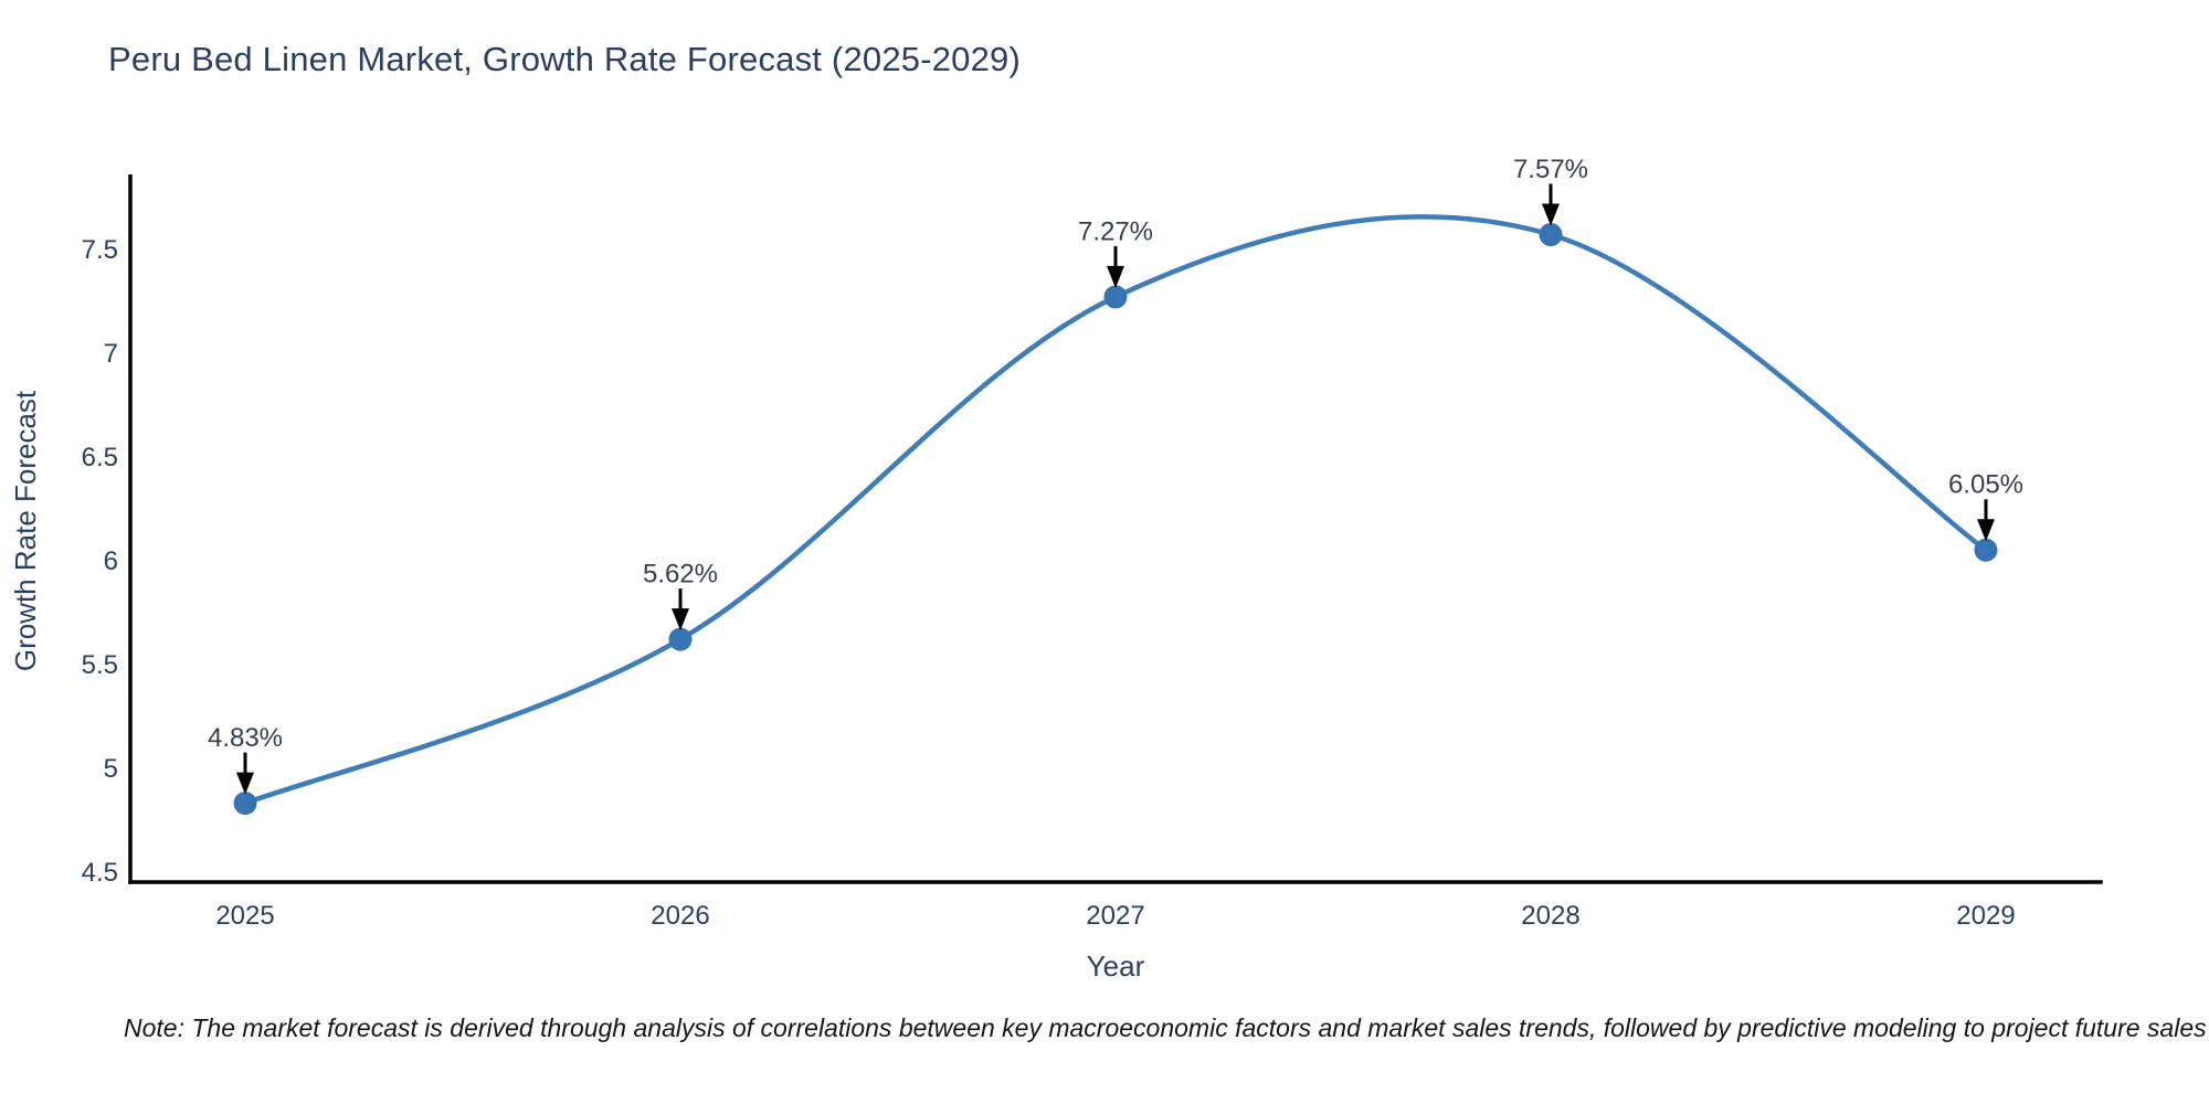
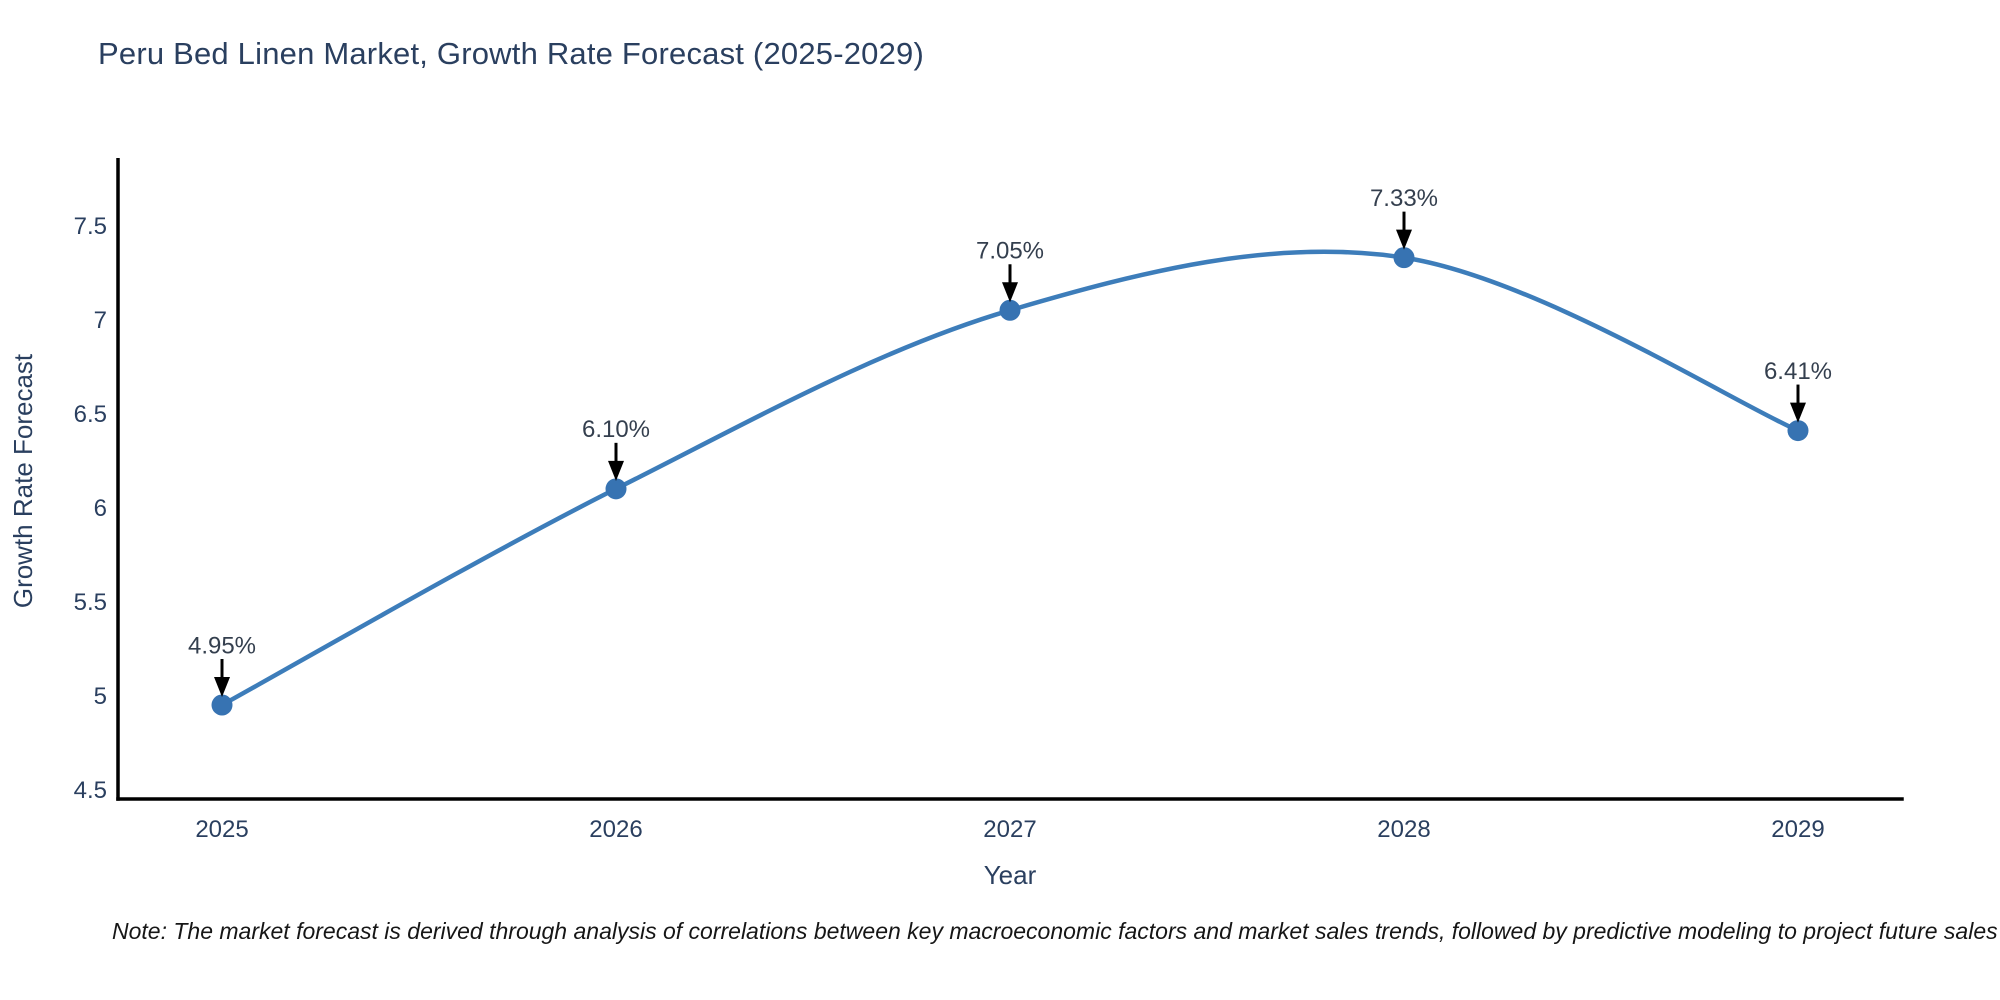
2025: 4.83% -> 4.95%
2026: 5.62% -> 6.10%
2027: 7.27% -> 7.05%
2028: 7.57% -> 7.33%
2029: 6.05% -> 6.41%
